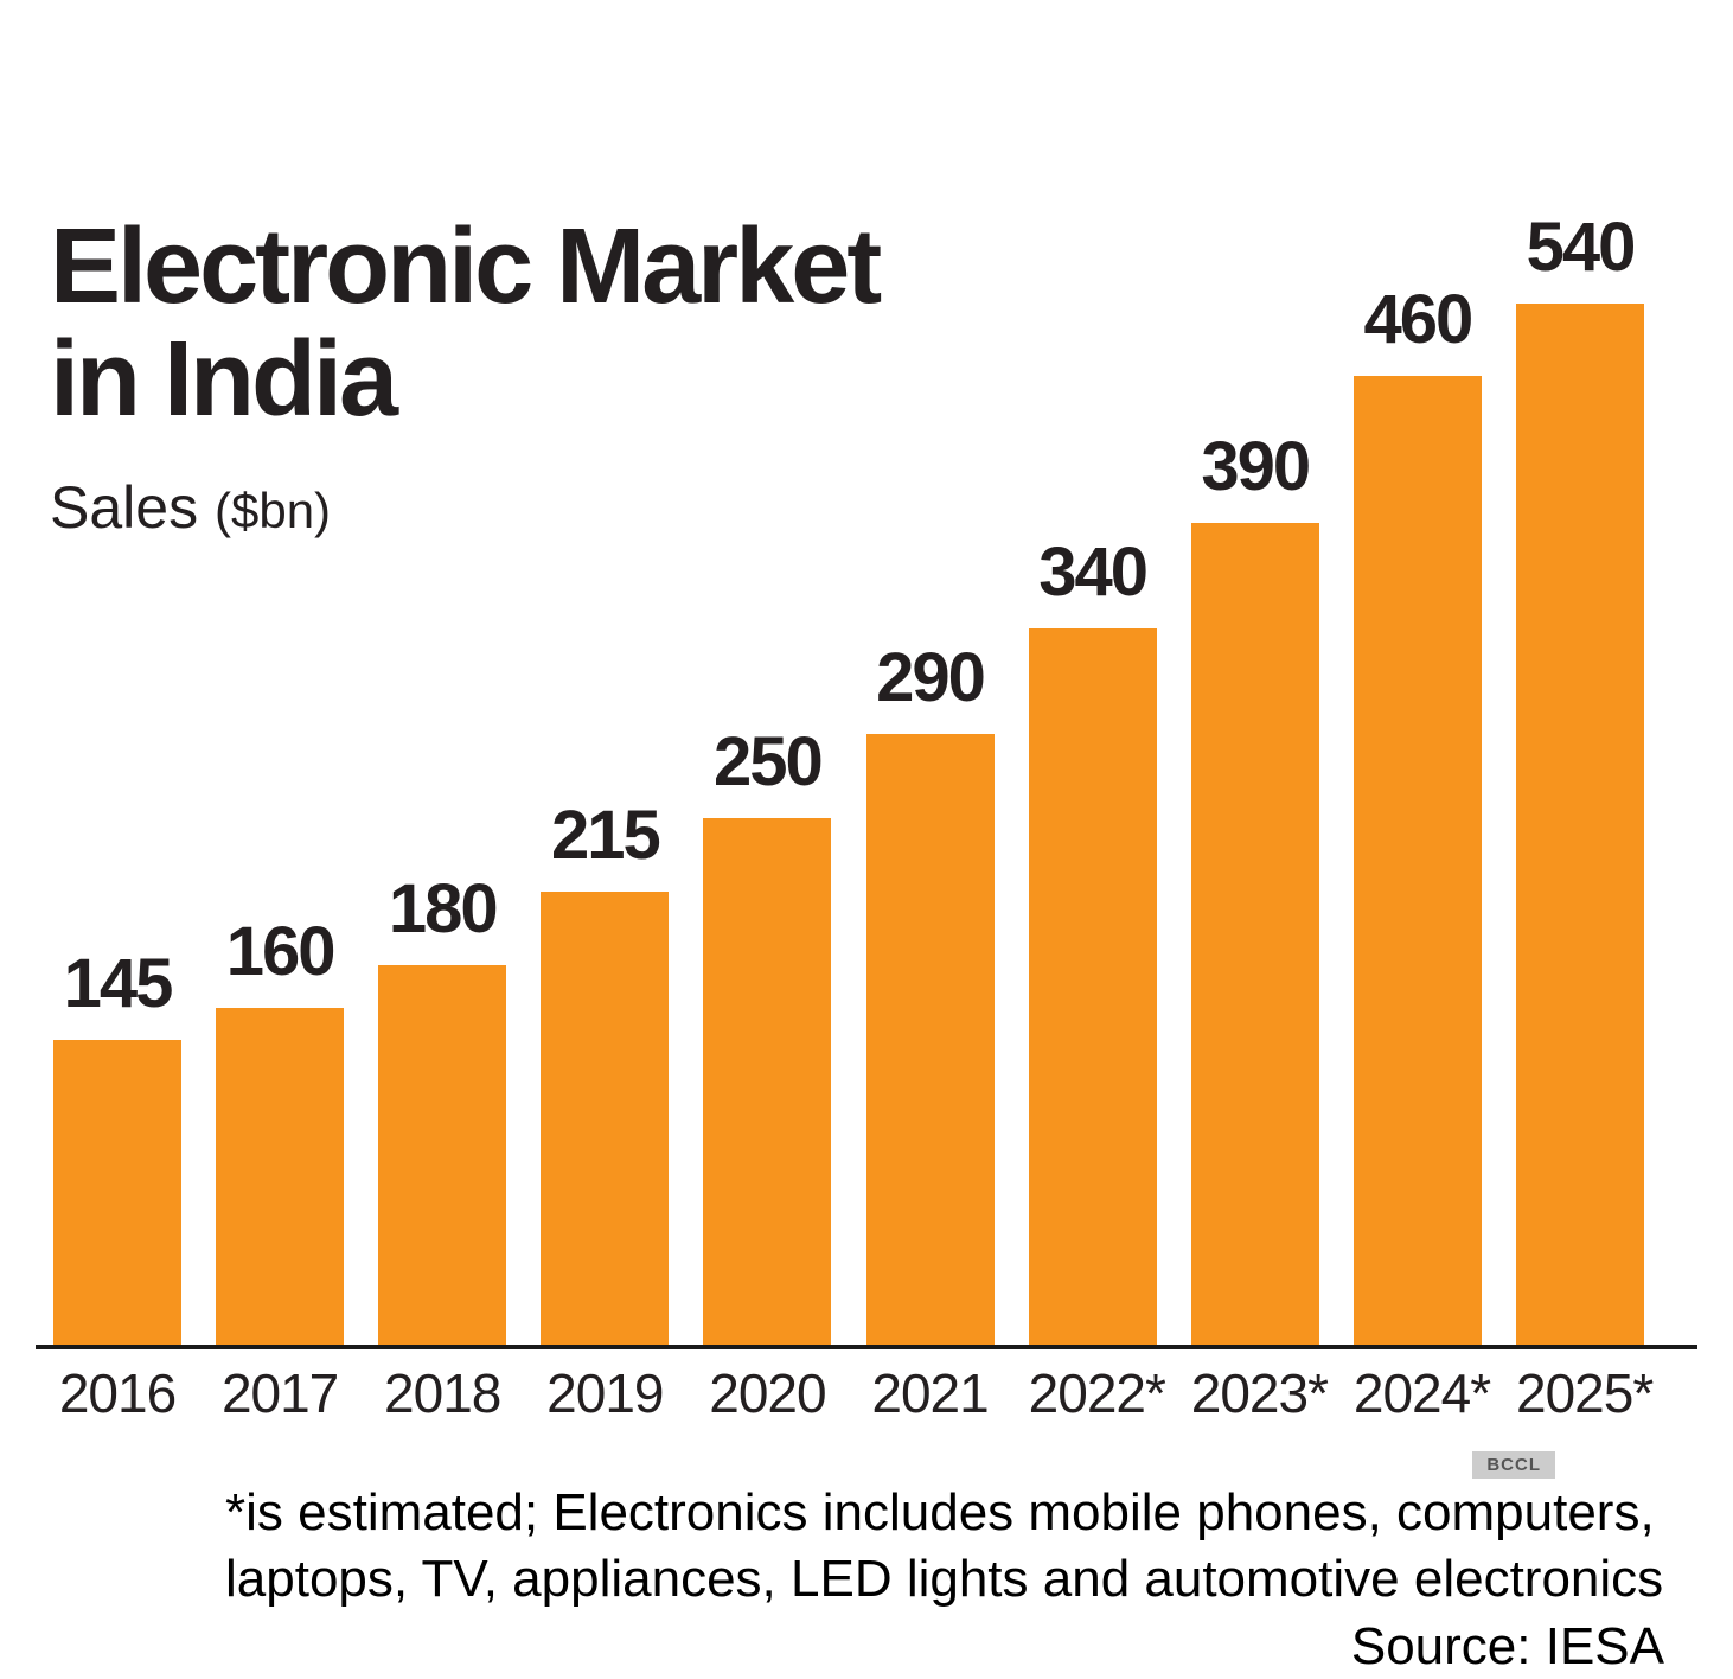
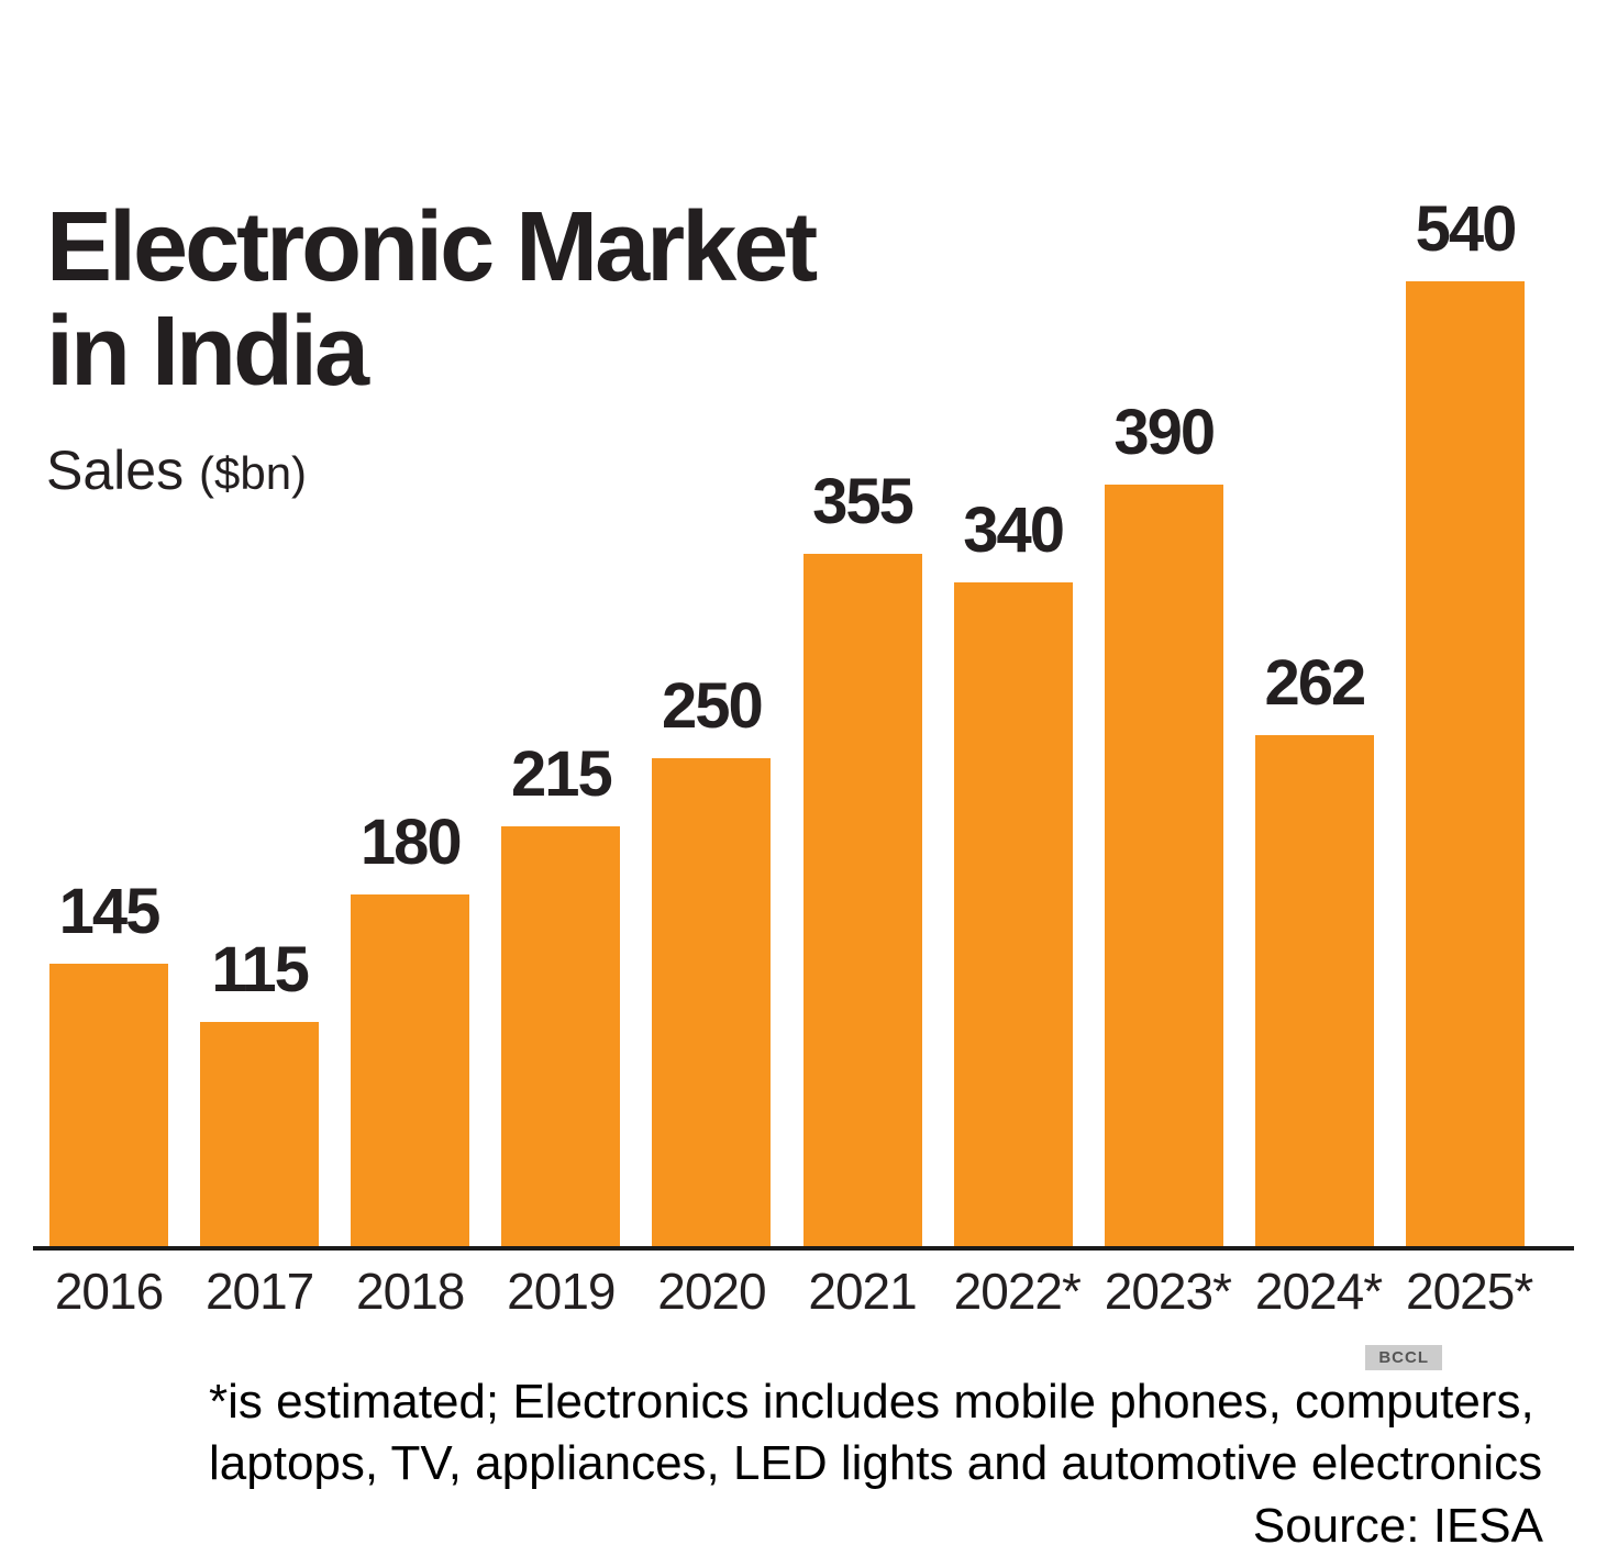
2017: 160 -> 115
2021: 290 -> 355
2024*: 460 -> 262
